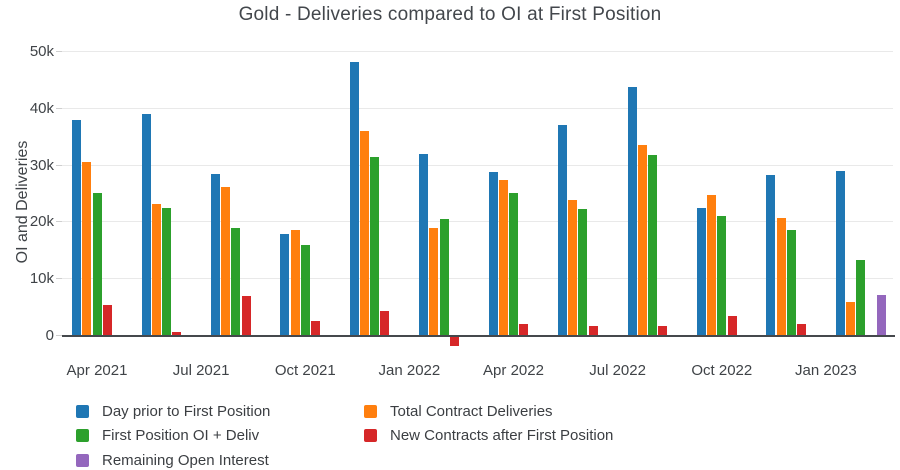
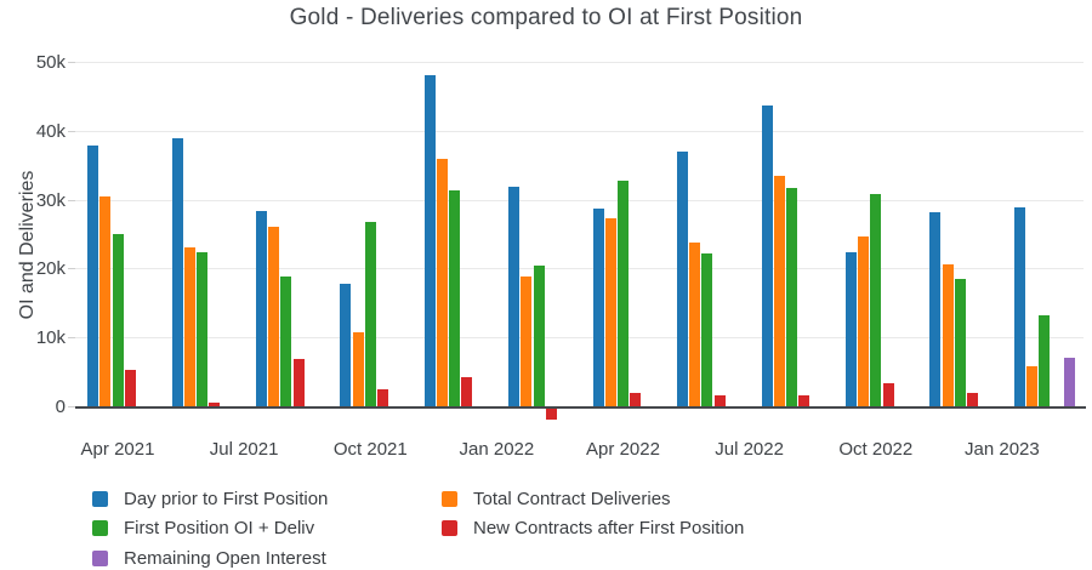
Total Contract Deliveries/Oct 2021: 19k -> 11k
First Position OI + Deliv/Oct 2021: 16k -> 27k
First Position OI + Deliv/Apr 2022: 25k -> 33k
First Position OI + Deliv/Oct 2022: 21k -> 31k
